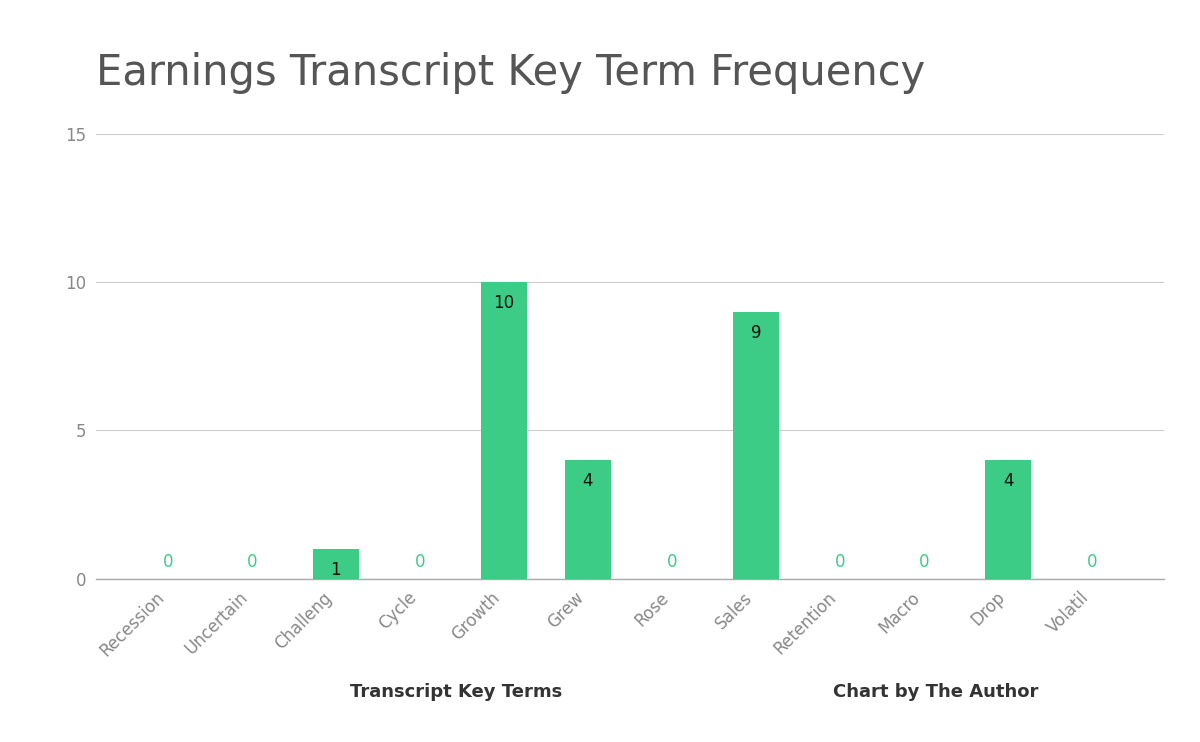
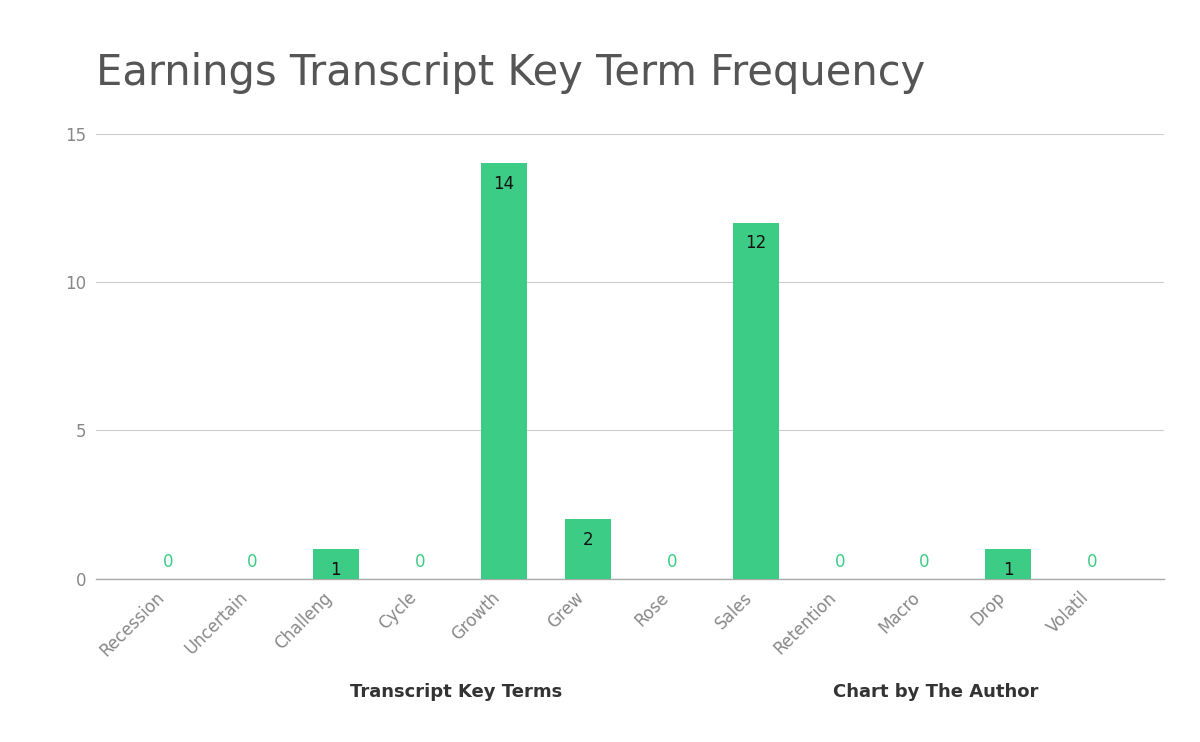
Growth: 10 -> 14
Grew: 4 -> 2
Sales: 9 -> 12
Drop: 4 -> 1
